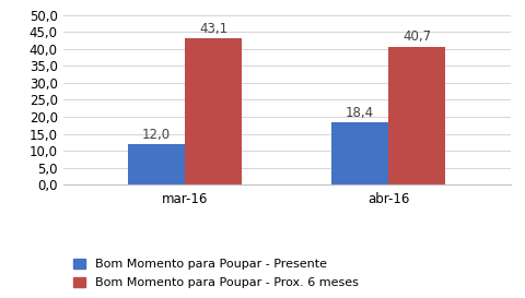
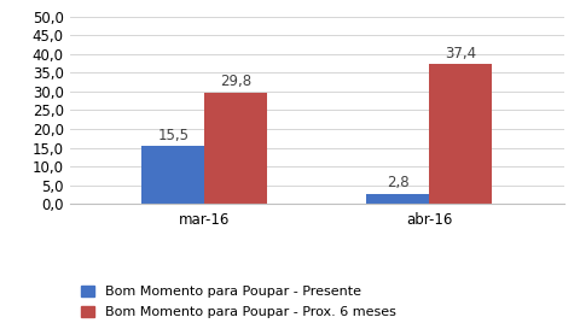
Bom Momento para Poupar - Presente/mar-16: 12,0 -> 15,5
Bom Momento para Poupar - Prox. 6 meses/mar-16: 43,1 -> 29,8
Bom Momento para Poupar - Presente/abr-16: 18,4 -> 2,8
Bom Momento para Poupar - Prox. 6 meses/abr-16: 40,7 -> 37,4
